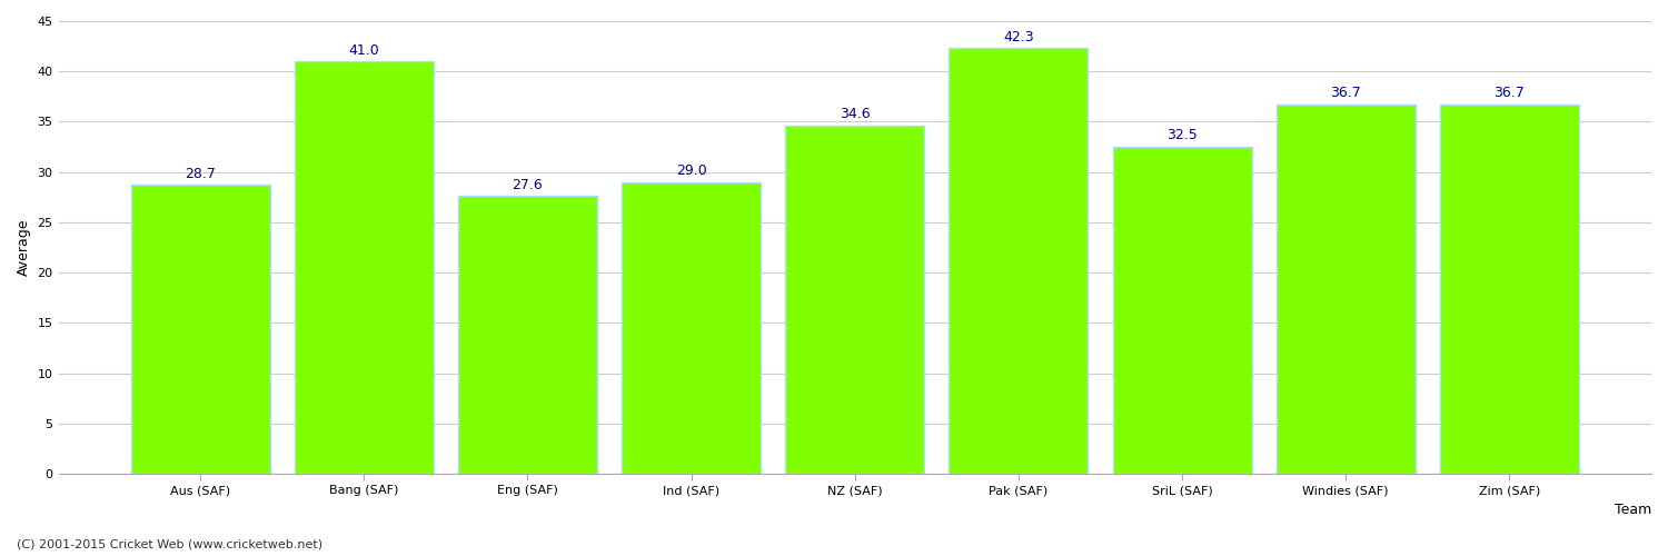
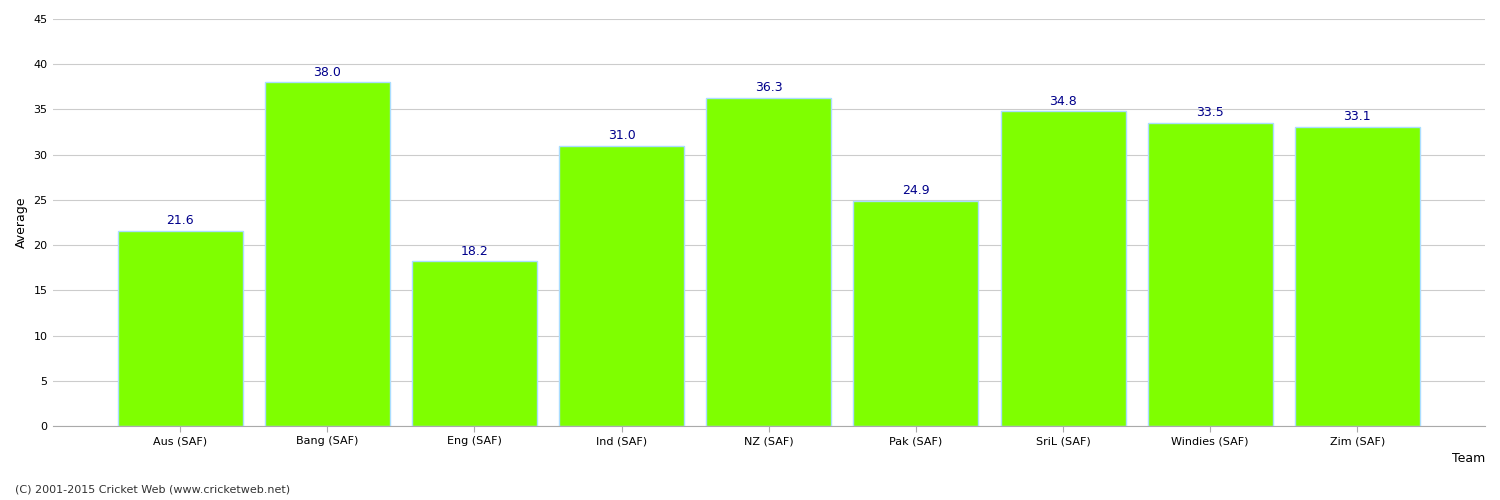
Aus (SAF): 28.7 -> 21.6
Bang (SAF): 41.0 -> 38.0
Eng (SAF): 27.6 -> 18.2
Ind (SAF): 29.0 -> 31.0
NZ (SAF): 34.6 -> 36.3
Pak (SAF): 42.3 -> 24.9
SriL (SAF): 32.5 -> 34.8
Windies (SAF): 36.7 -> 33.5
Zim (SAF): 36.7 -> 33.1
